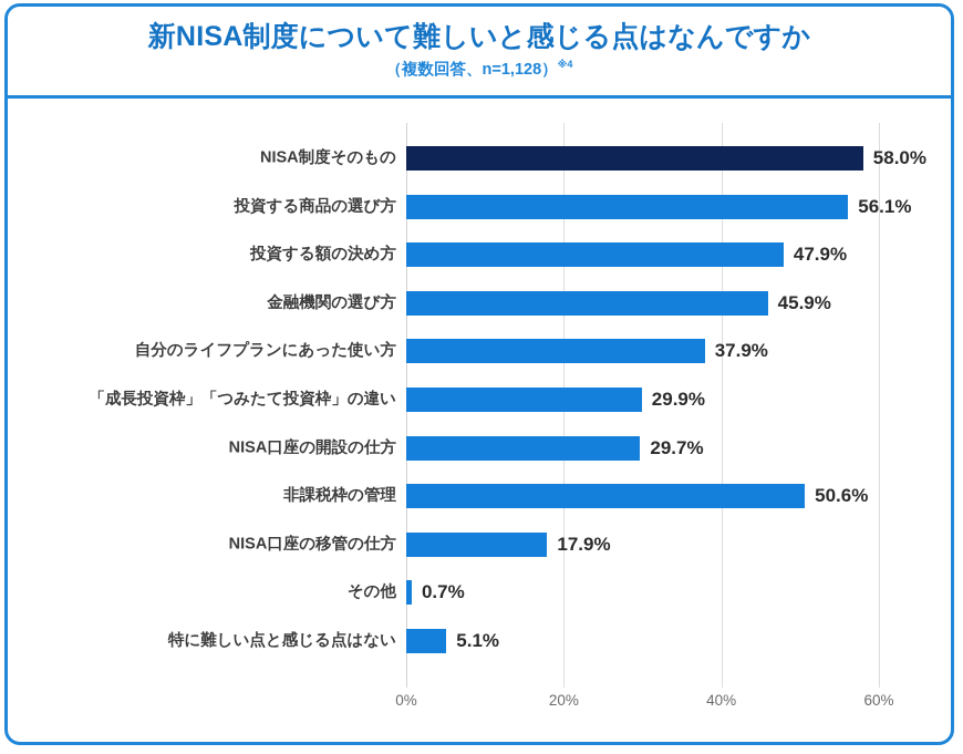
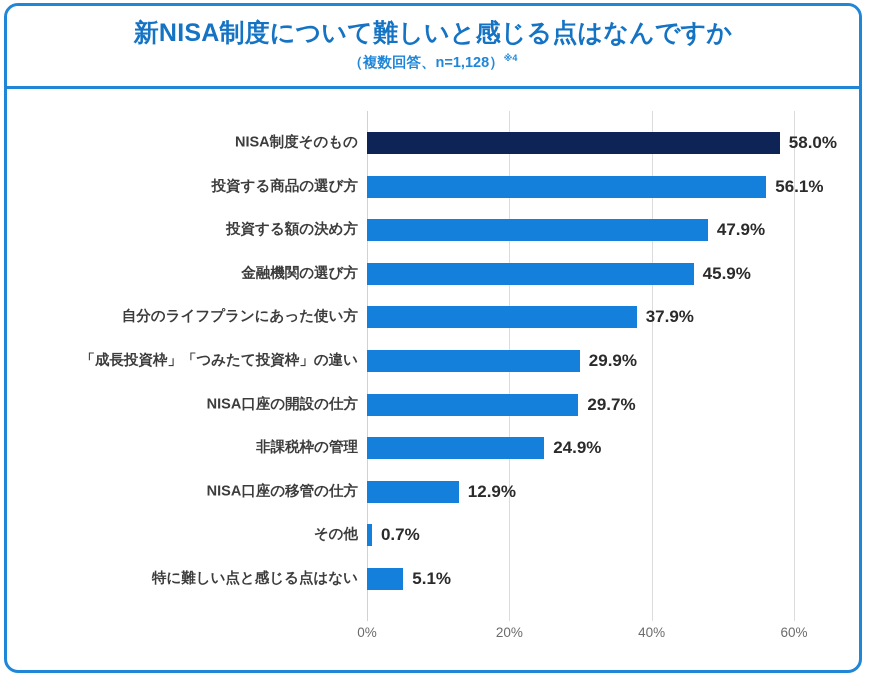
非課税枠の管理: 50.6% -> 24.9%
NISA口座の移管の仕方: 17.9% -> 12.9%
